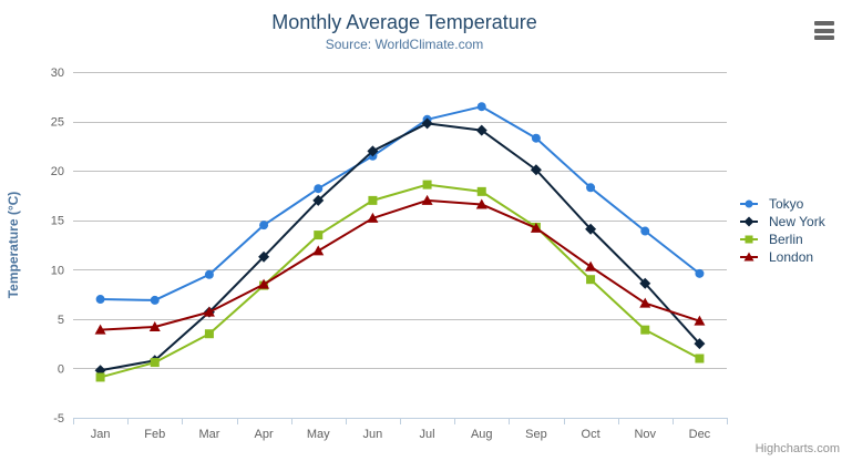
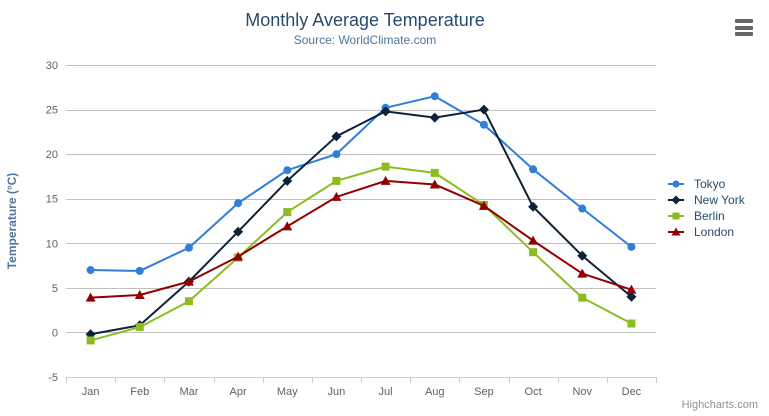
Tokyo/Jun: 22 -> 20
New York/Sep: 20 -> 25
New York/Dec: 2 -> 4
